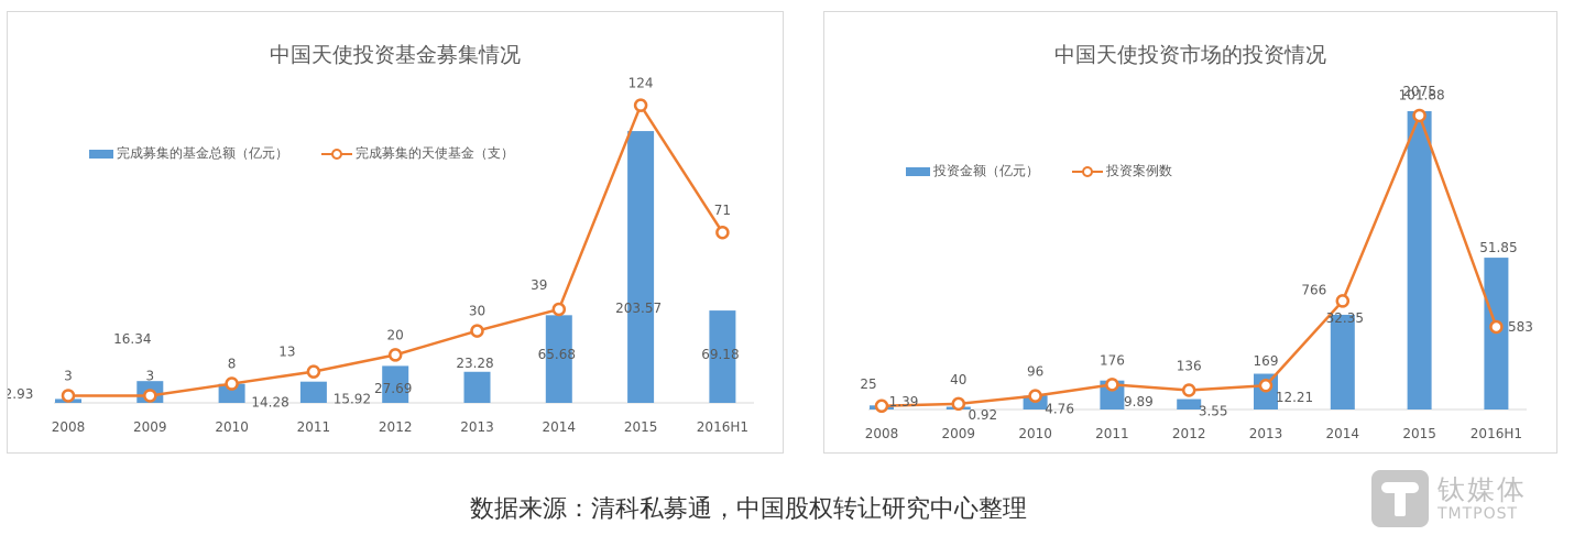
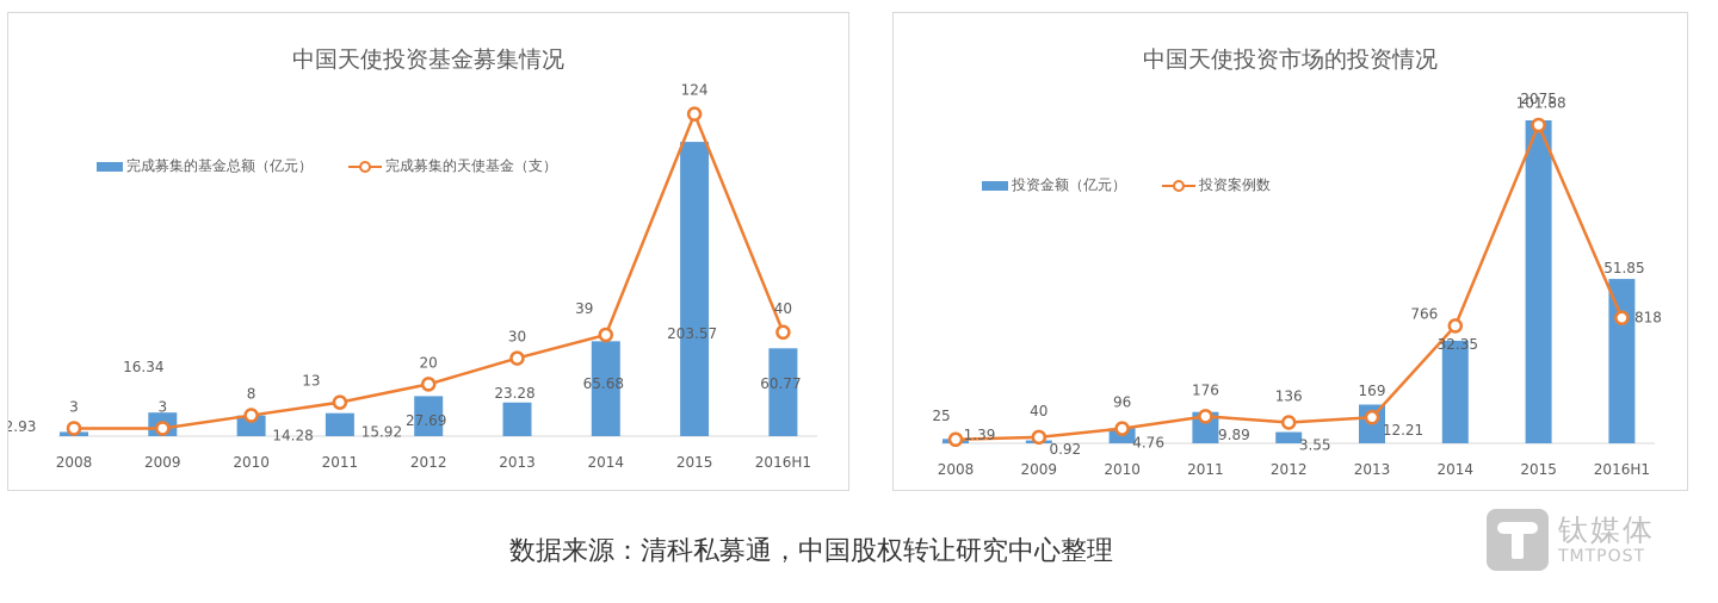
中国天使投资基金募集情况/完成募集的基金总额（亿元）/2016H1: 69.18 -> 60.77
中国天使投资基金募集情况/完成募集的天使基金（支）/2016H1: 71 -> 40
中国天使投资市场的投资情况/投资案例数/2016H1: 583 -> 818
